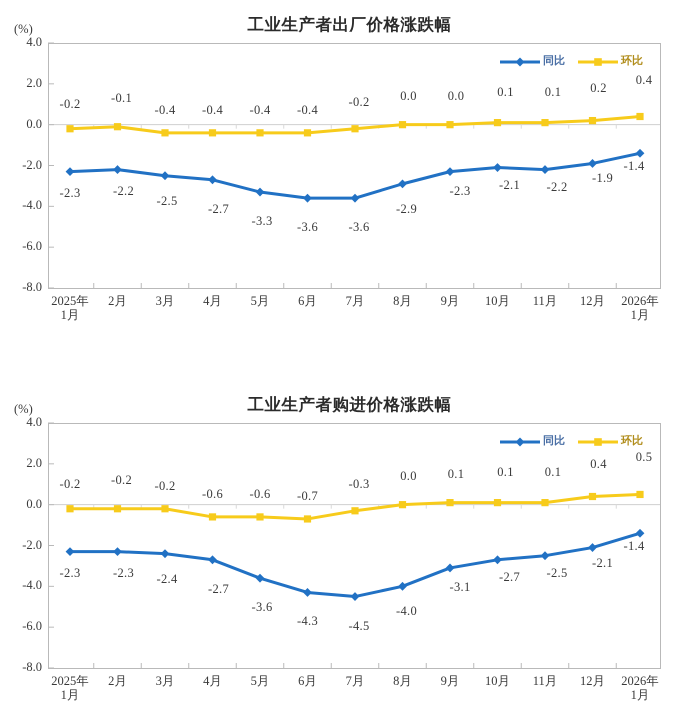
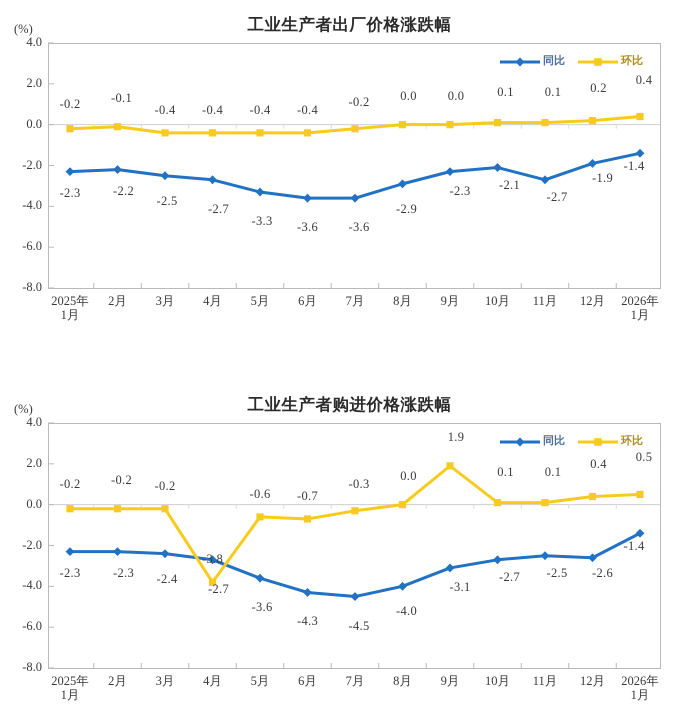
工业生产者出厂价格涨跌幅/同比/11月: -2.2 -> -2.7
工业生产者购进价格涨跌幅/环比/4月: -0.6 -> -3.8
工业生产者购进价格涨跌幅/环比/9月: 0.1 -> 1.9
工业生产者购进价格涨跌幅/同比/12月: -2.1 -> -2.6
